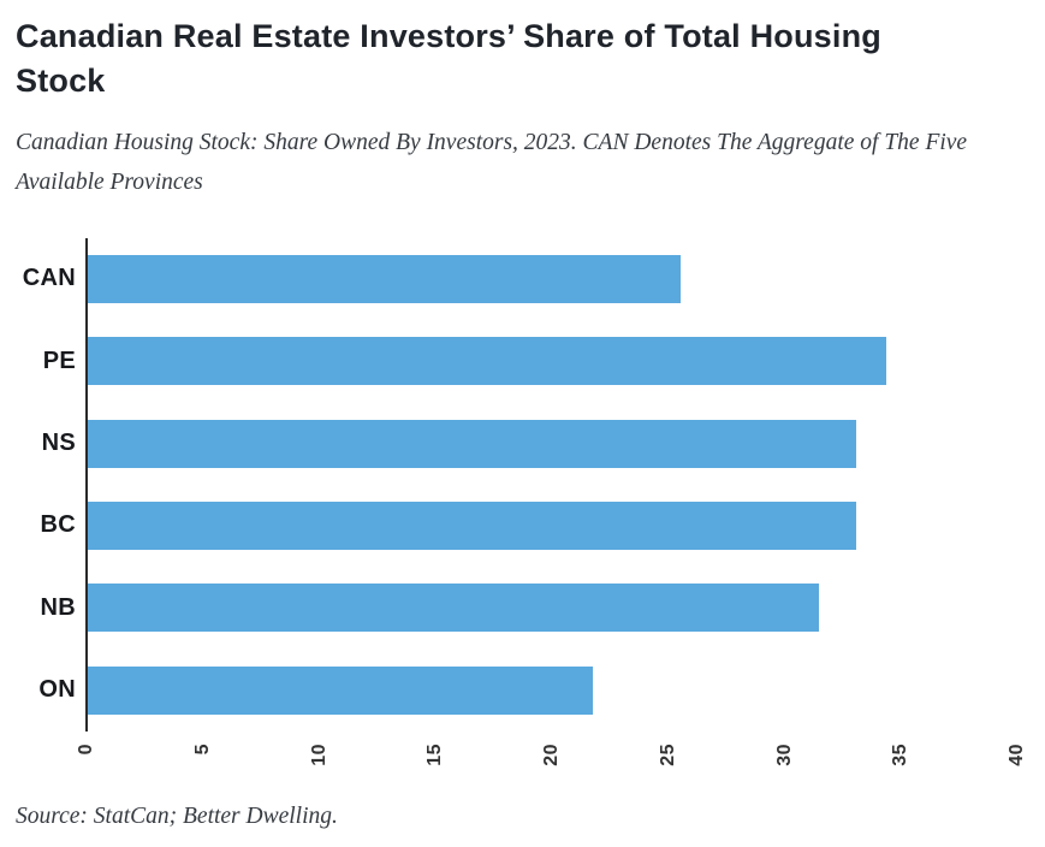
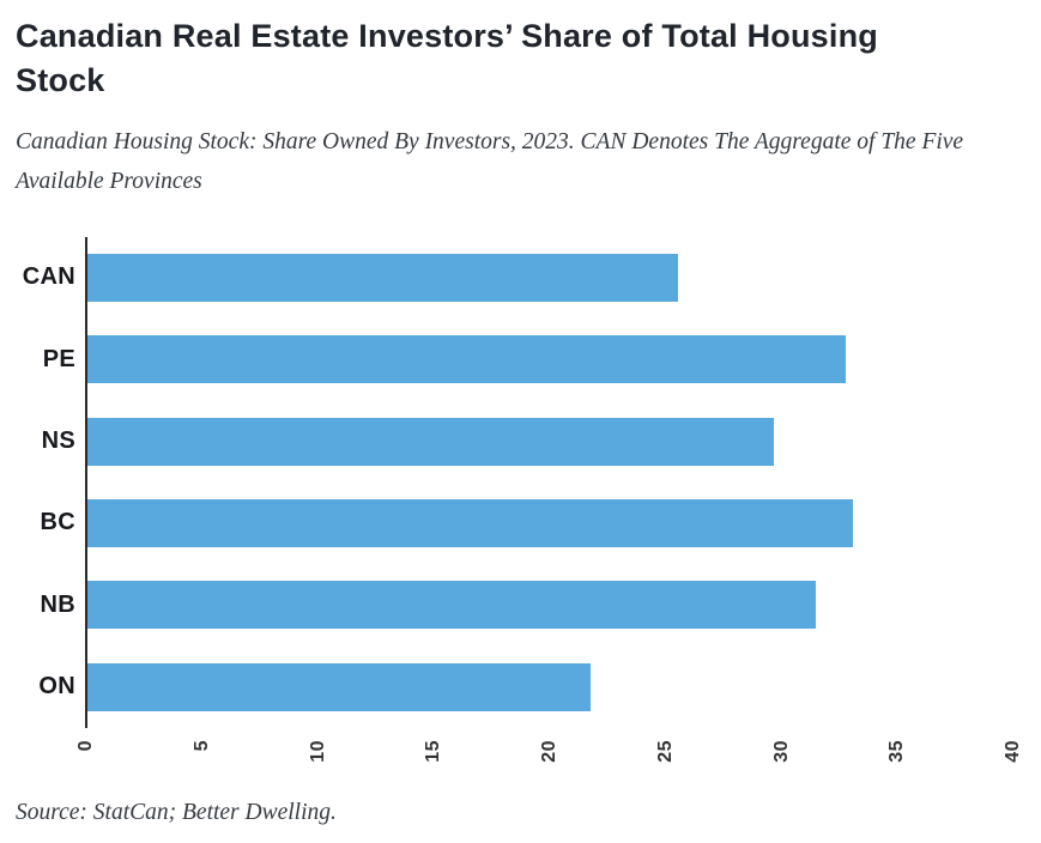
PE: 34.3 -> 32.7
NS: 33.0 -> 29.6
